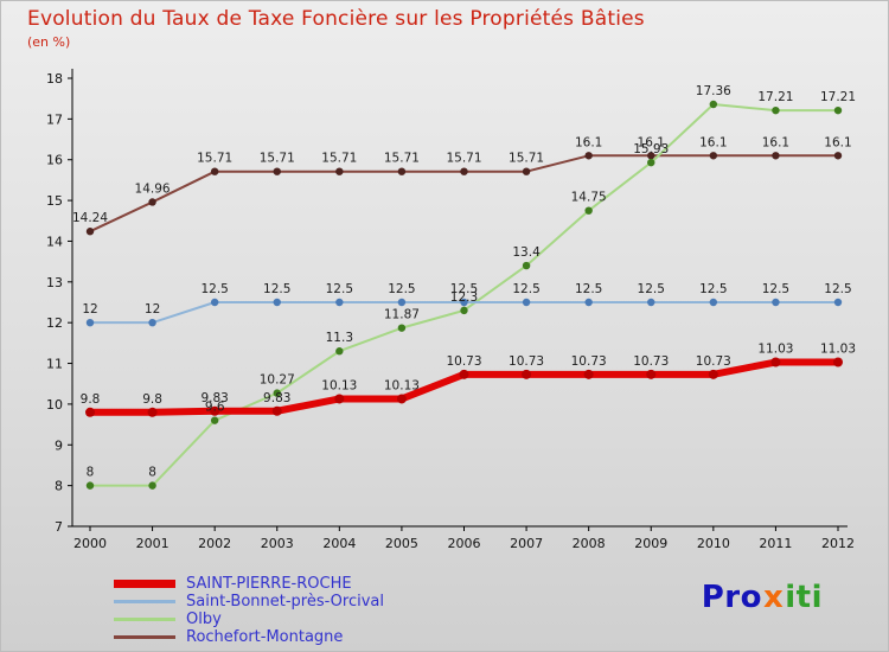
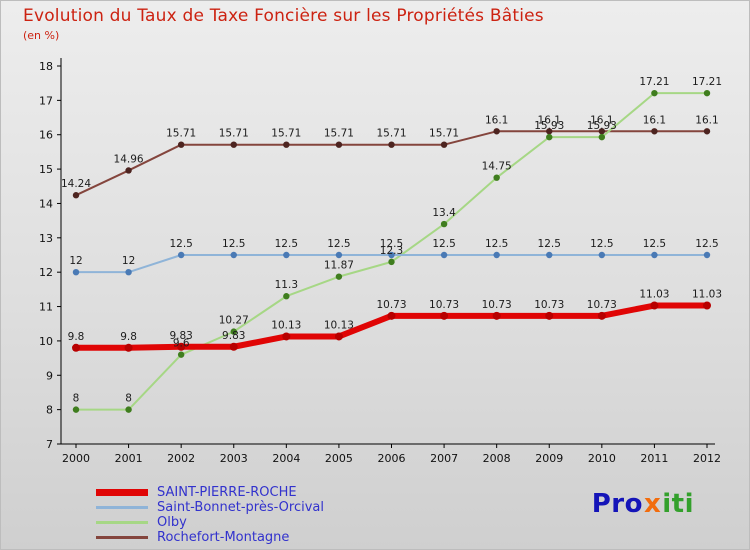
Olby/2010: 17.36 -> 15.93
